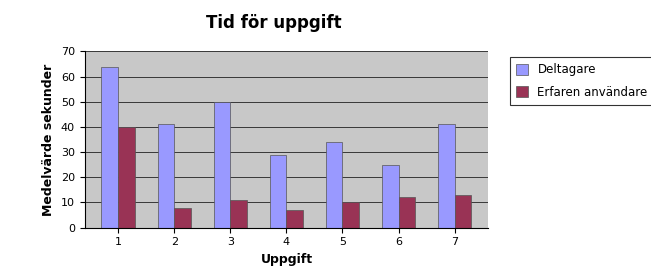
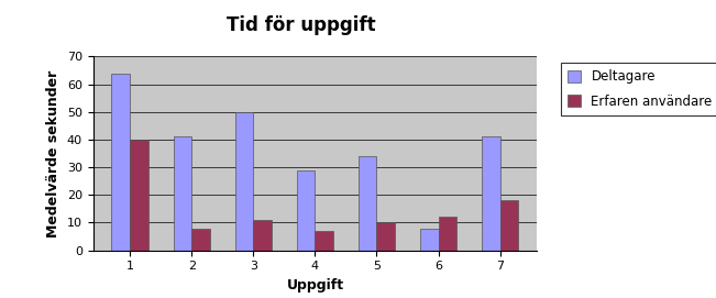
Deltagare/6: 25 -> 8
Erfaren användare/7: 13 -> 18
